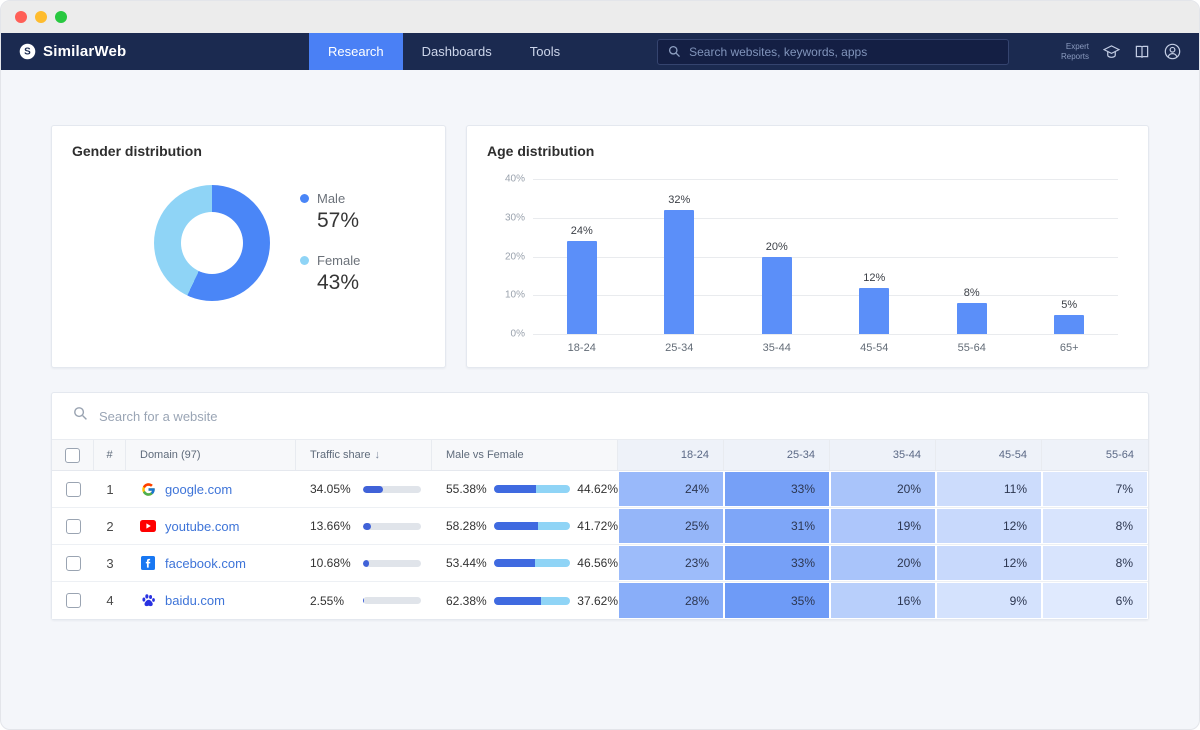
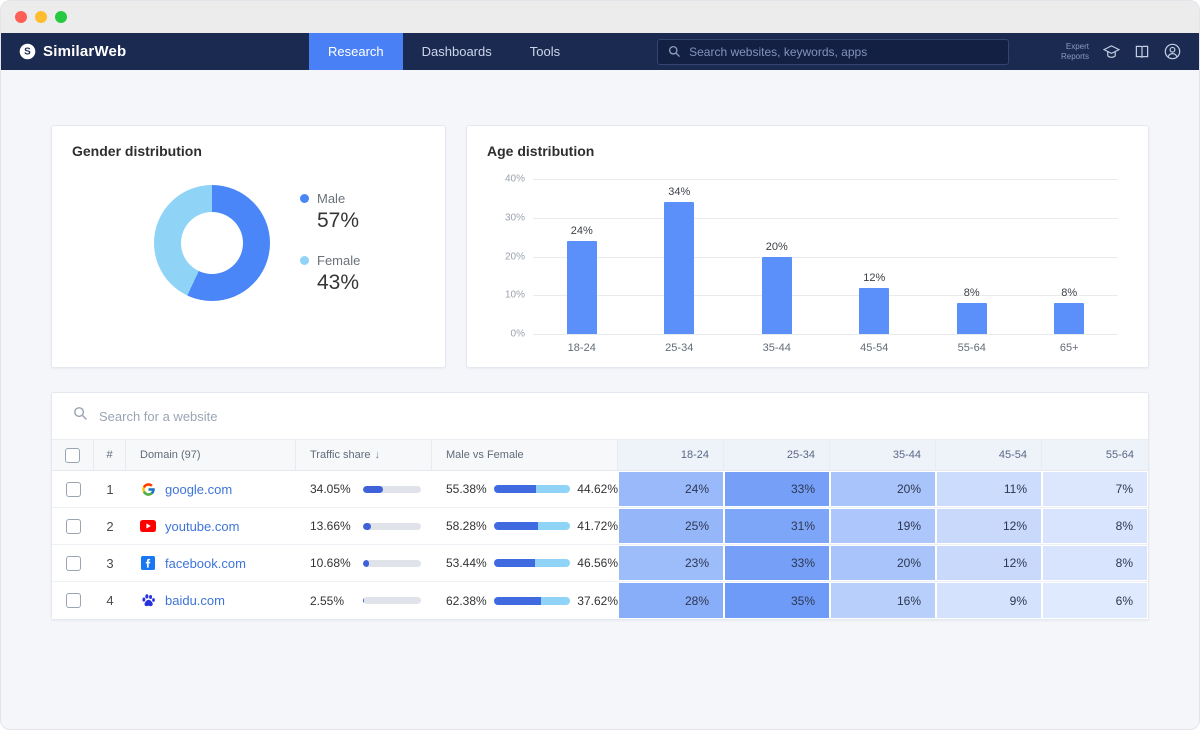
Age distribution/25-34: 32% -> 34%
Age distribution/65+: 5% -> 8%
